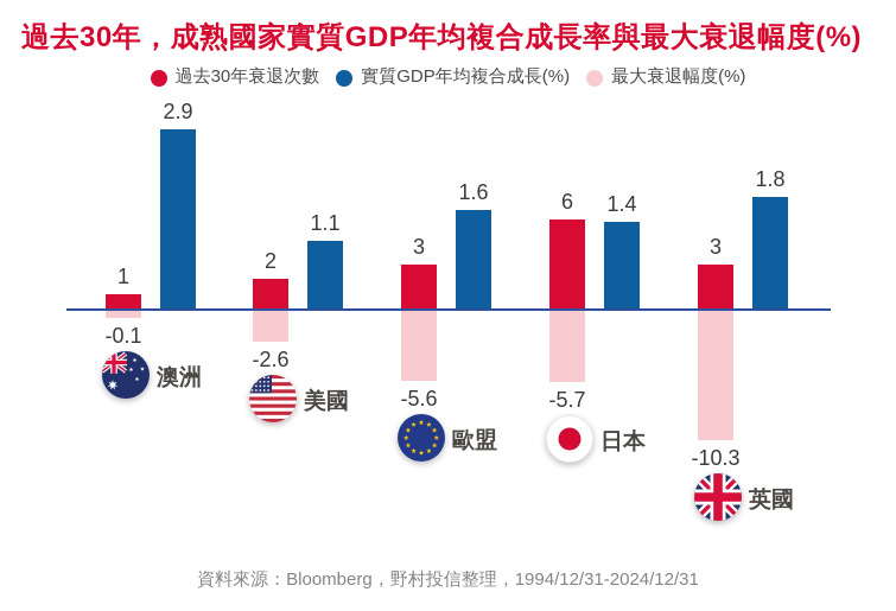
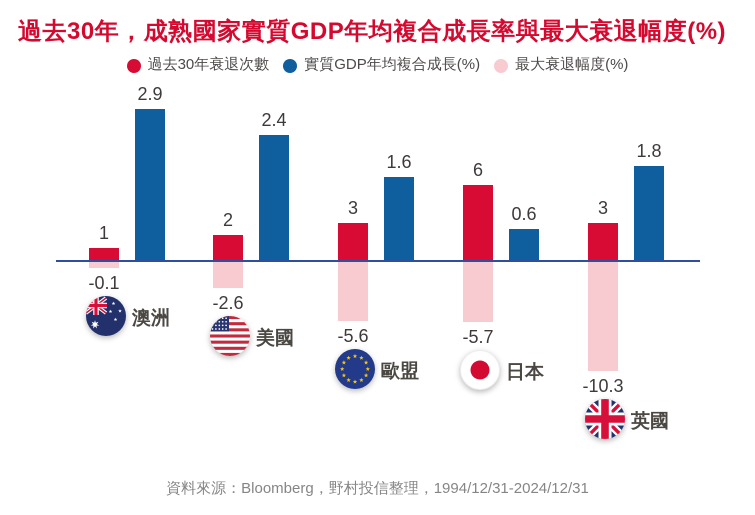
實質GDP年均複合成長(%)/美國: 1.1 -> 2.4
實質GDP年均複合成長(%)/日本: 1.4 -> 0.6
